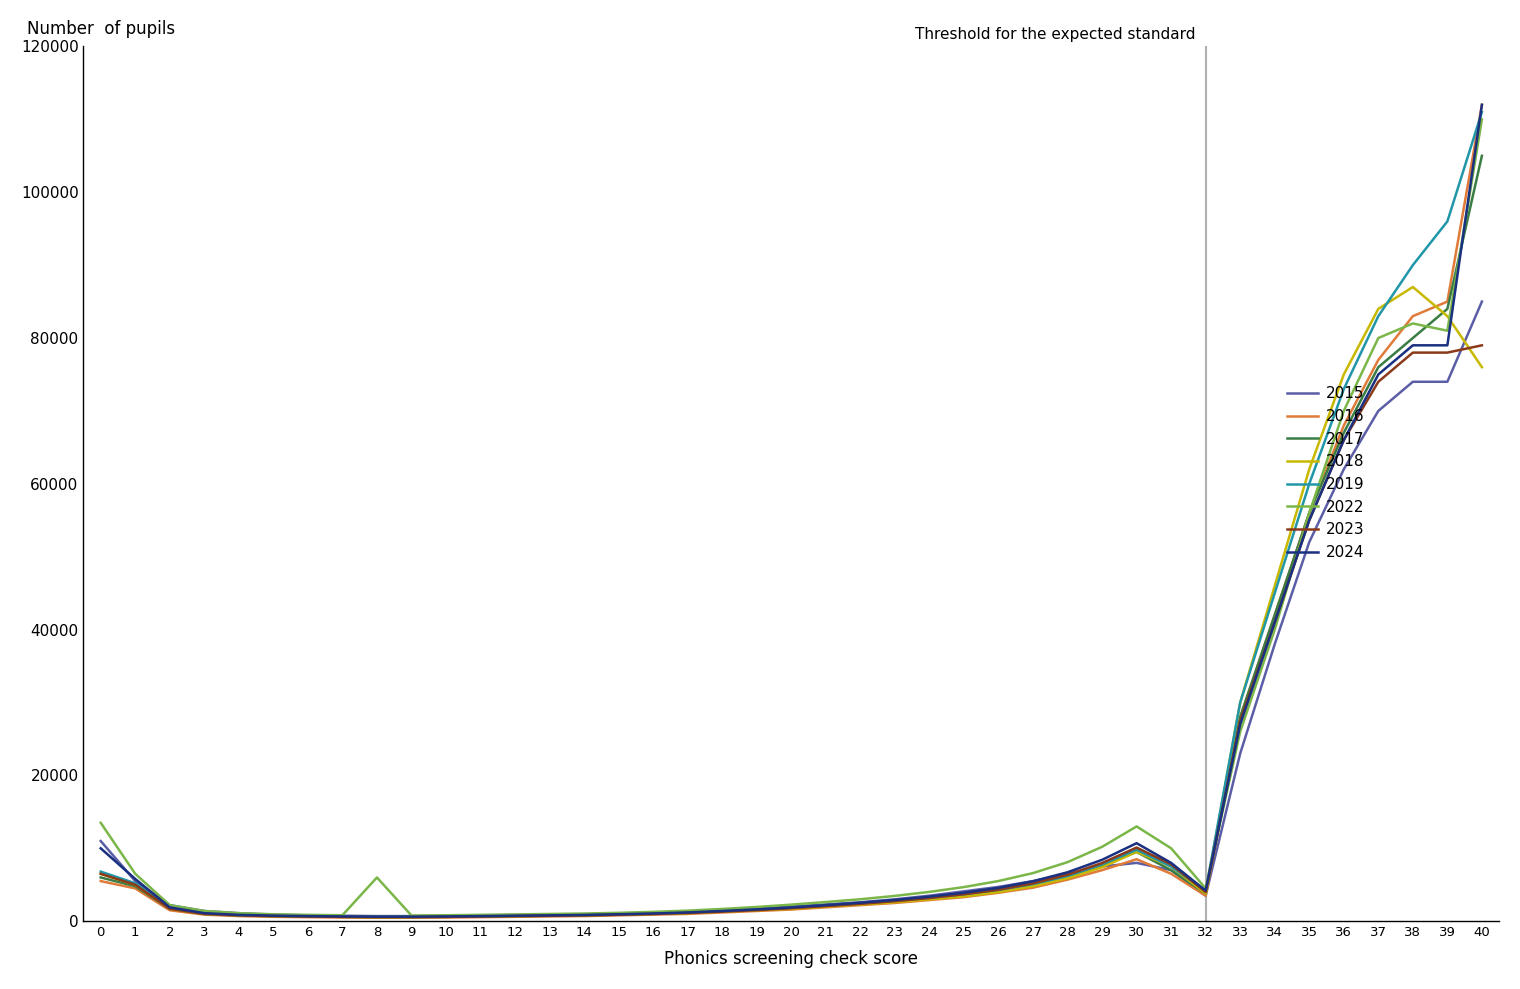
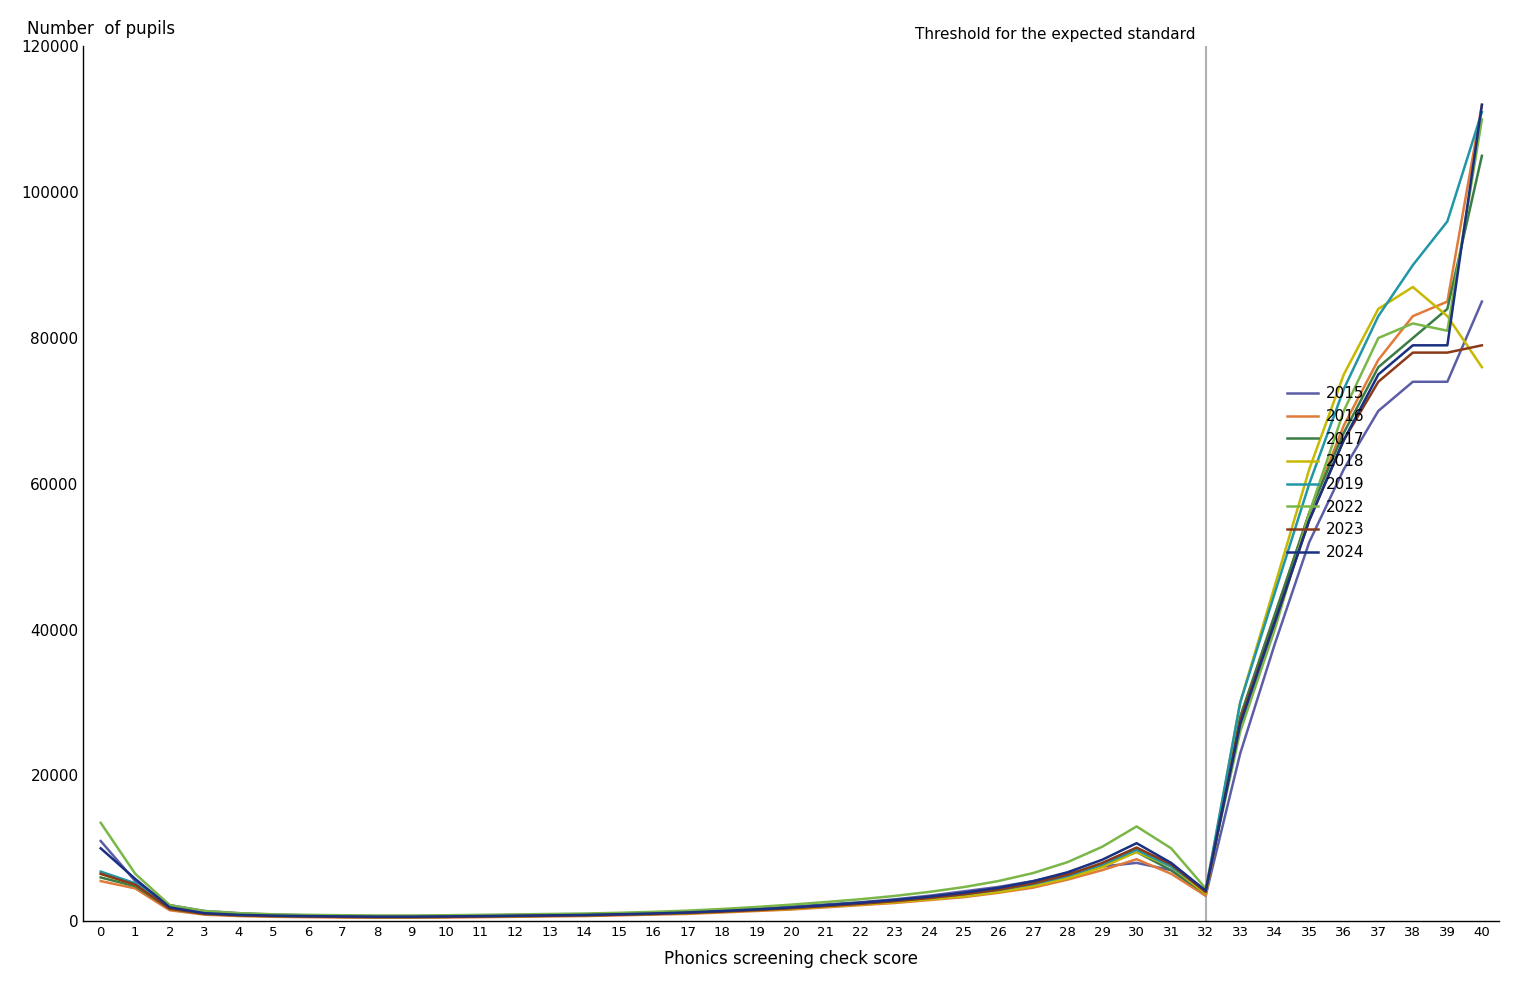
2022/8: 6000 -> 800
